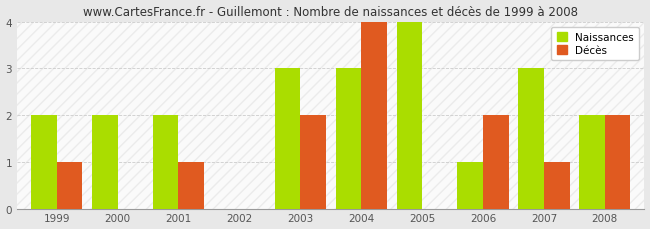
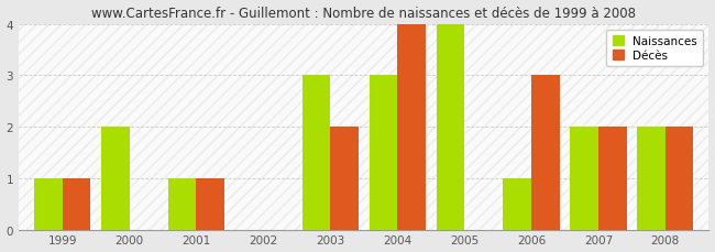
Naissances/1999: 2 -> 1
Naissances/2001: 2 -> 1
Décès/2006: 2 -> 3
Naissances/2007: 3 -> 2
Décès/2007: 1 -> 2
